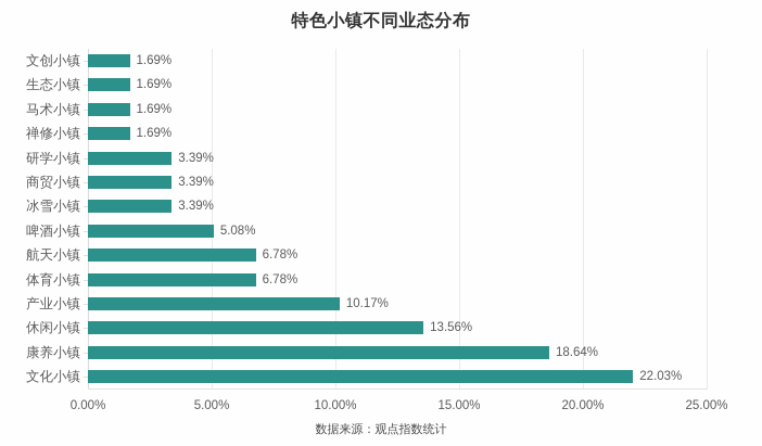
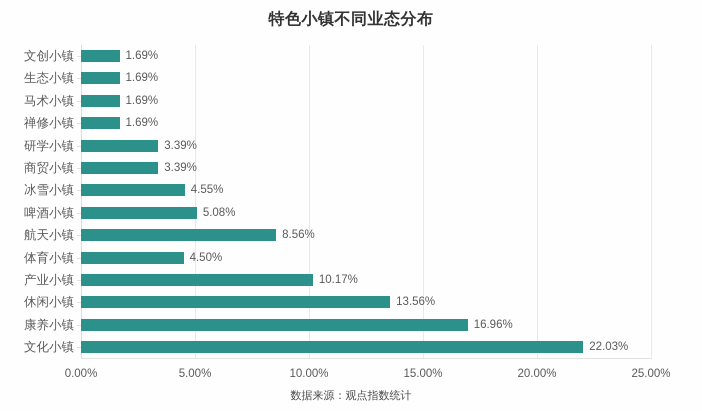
冰雪小镇: 3.39% -> 4.55%
航天小镇: 6.78% -> 8.56%
体育小镇: 6.78% -> 4.50%
康养小镇: 18.64% -> 16.96%
